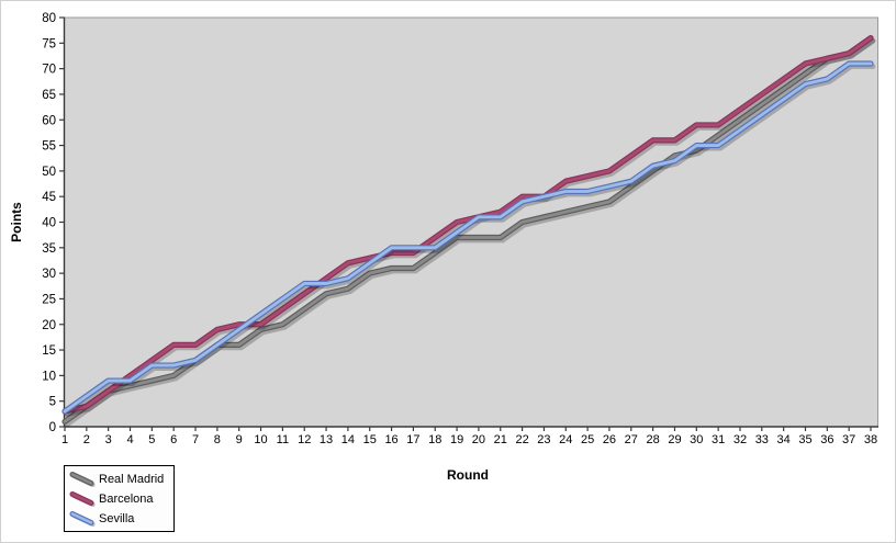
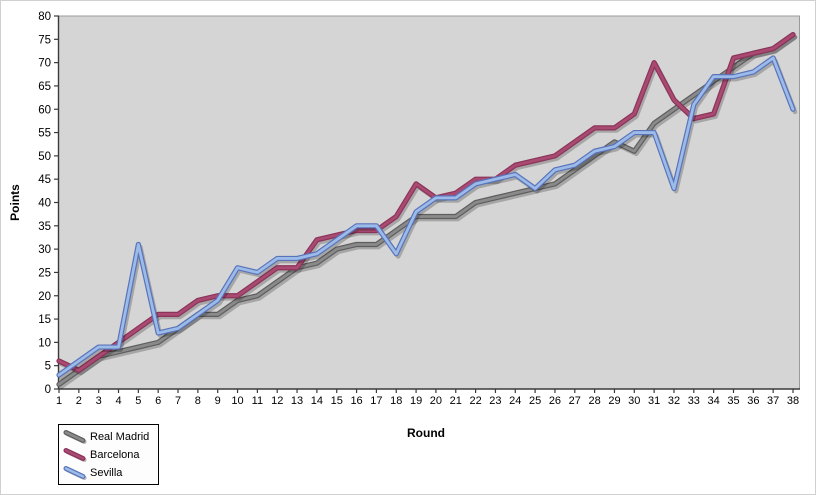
Barcelona/1: 3 -> 6
Sevilla/5: 12 -> 31
Sevilla/10: 22 -> 26
Barcelona/13: 29 -> 26
Sevilla/18: 35 -> 29
Barcelona/19: 40 -> 44
Sevilla/25: 46 -> 43
Real Madrid/30: 54 -> 51
Barcelona/31: 59 -> 70
Sevilla/32: 58 -> 43
Barcelona/33: 65 -> 58
Barcelona/34: 68 -> 59
Sevilla/34: 64 -> 67
Sevilla/38: 71 -> 60
